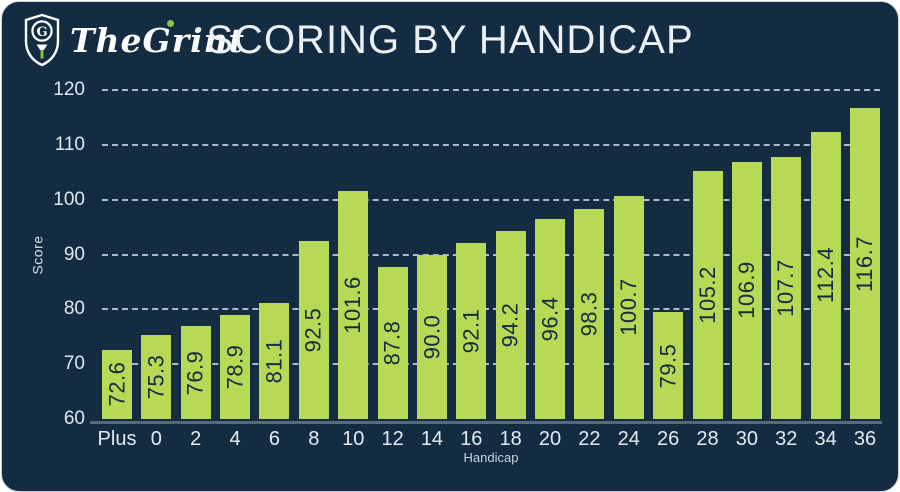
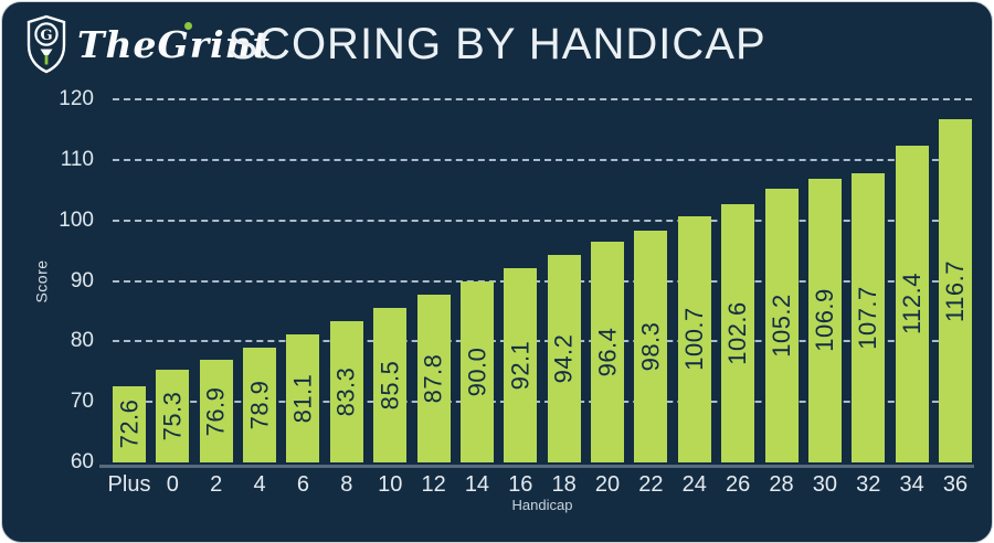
8: 92.5 -> 83.3
10: 101.6 -> 85.5
26: 79.5 -> 102.6
